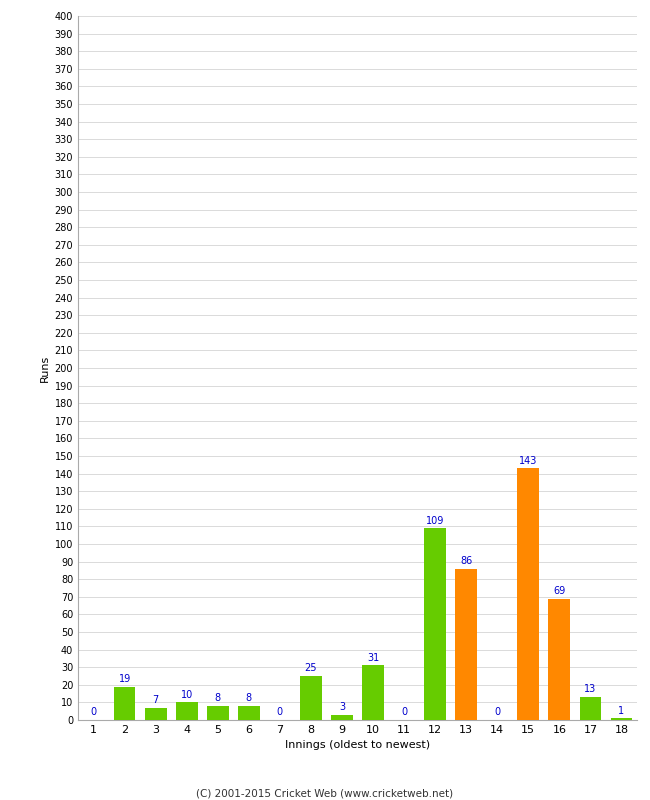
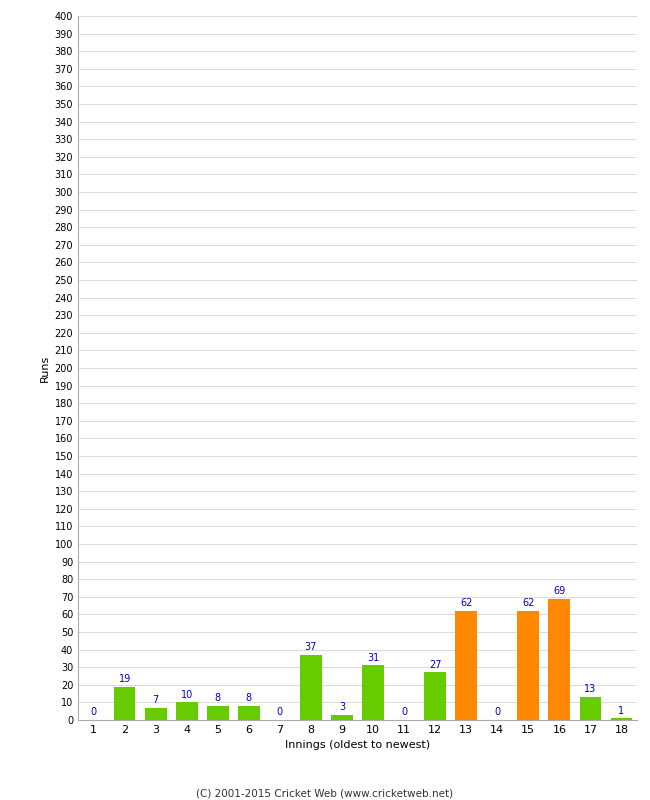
8: 25 -> 37
12: 109 -> 27
13: 86 -> 62
15: 143 -> 62
